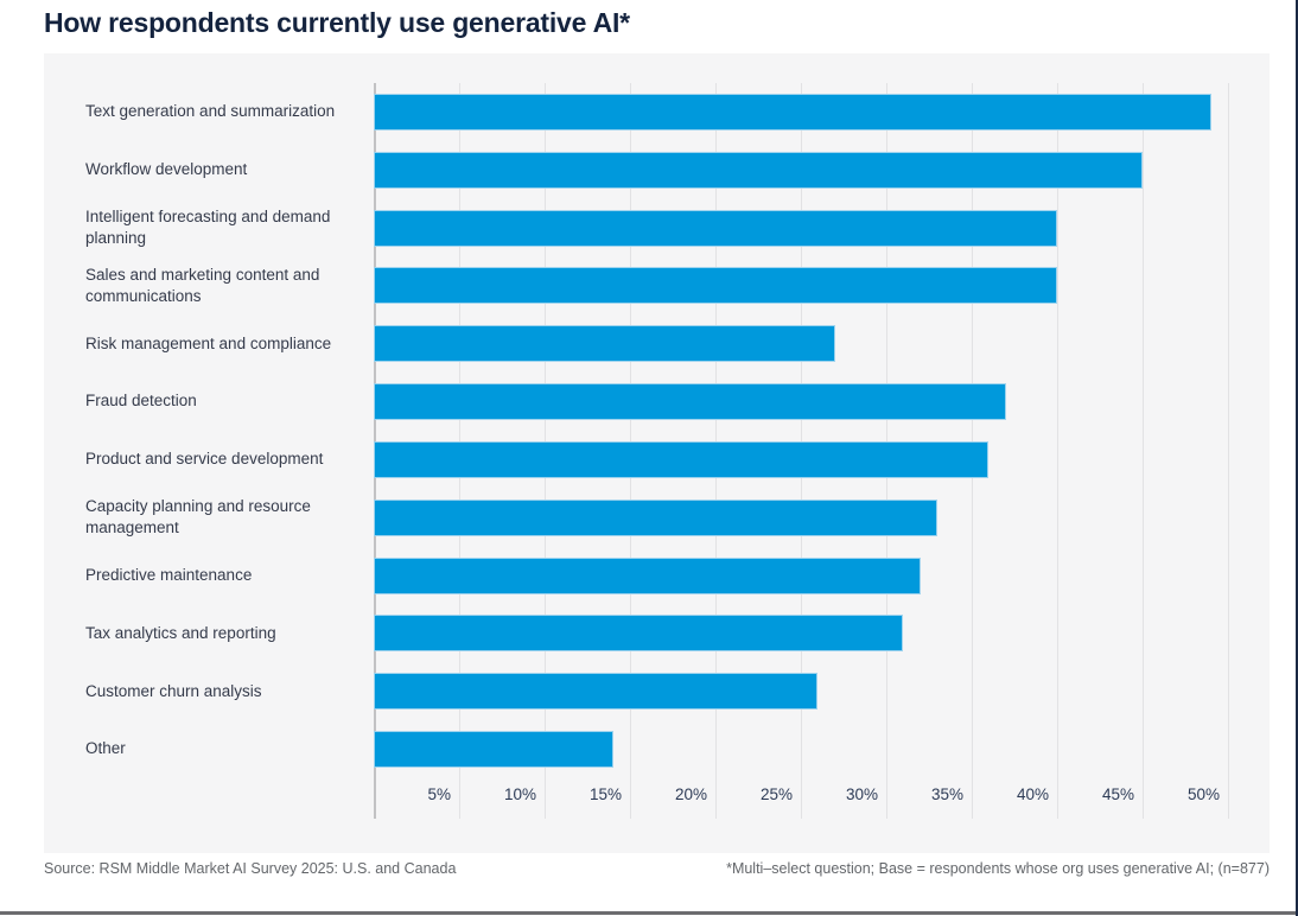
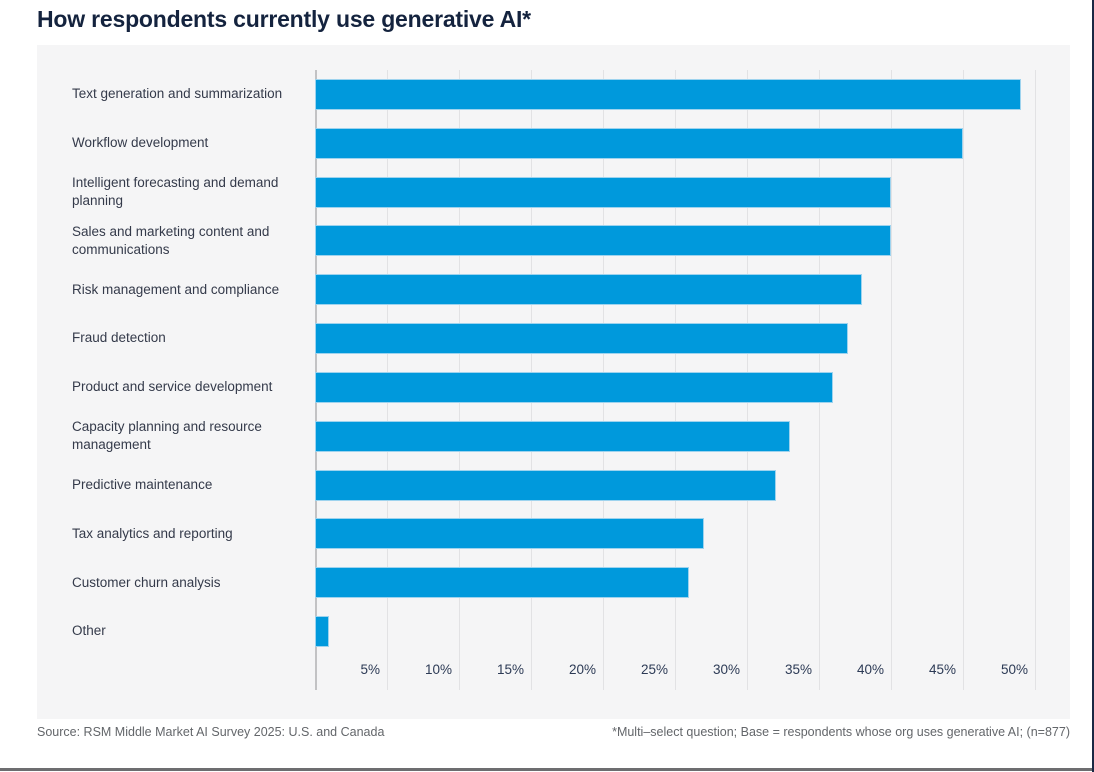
Risk management and compliance: 27% -> 38%
Tax analytics and reporting: 31% -> 27%
Other: 14% -> 1%
